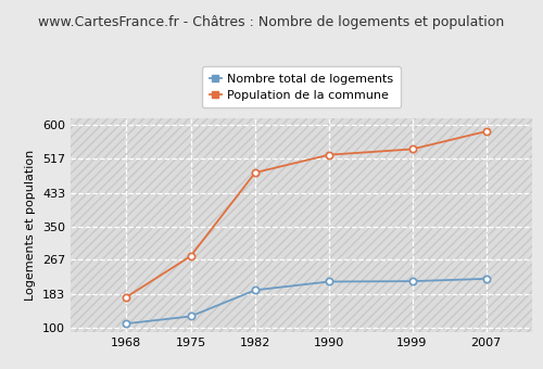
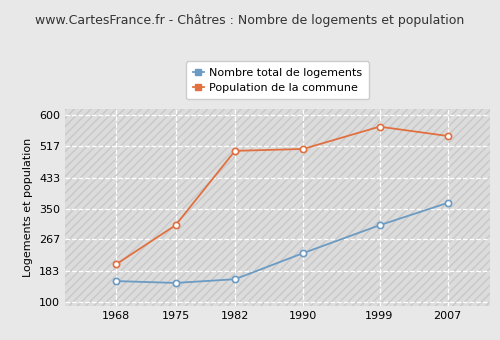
Nombre total de logements/1968: 109 -> 155
Population de la commune/1968: 174 -> 200
Nombre total de logements/1975: 127 -> 150
Population de la commune/1975: 276 -> 305
Nombre total de logements/1982: 192 -> 160
Population de la commune/1982: 483 -> 505
Nombre total de logements/1990: 213 -> 230
Population de la commune/1990: 527 -> 510
Nombre total de logements/1999: 214 -> 305
Population de la commune/1999: 541 -> 570
Nombre total de logements/2007: 220 -> 365
Population de la commune/2007: 585 -> 545
